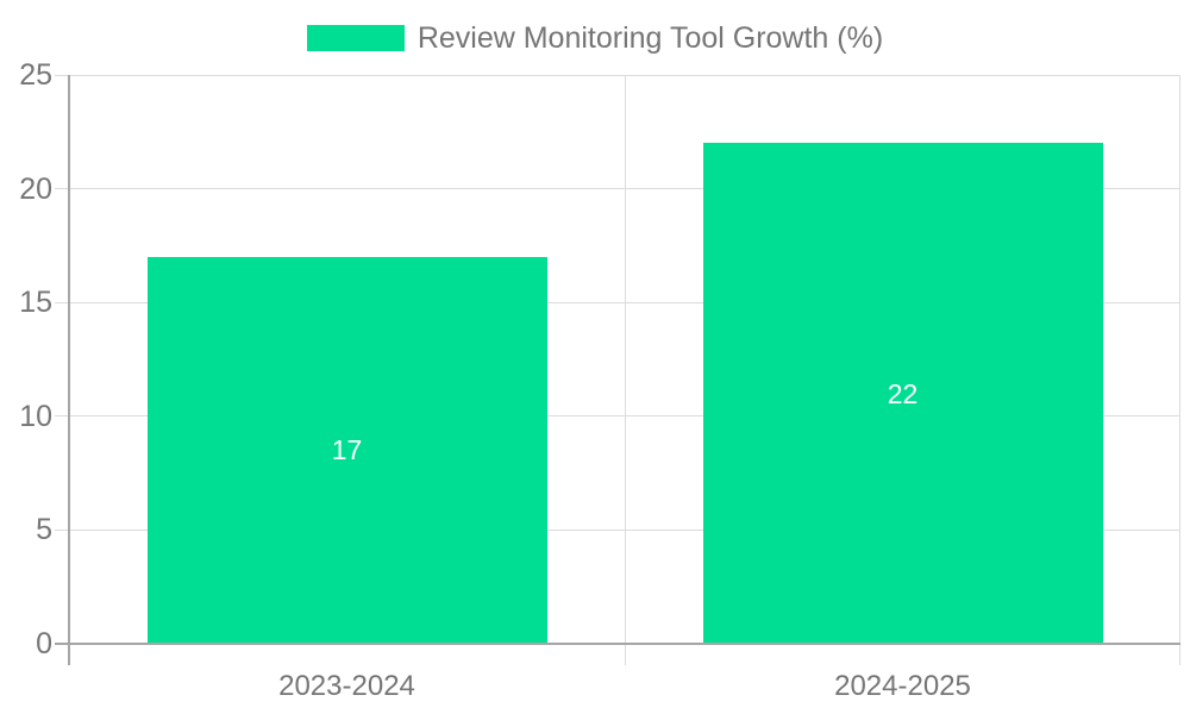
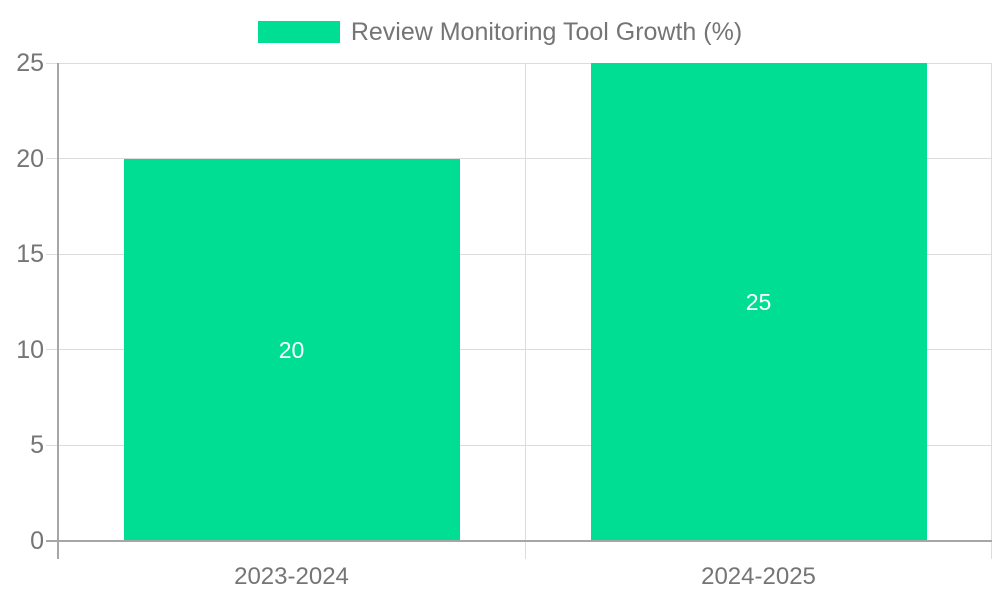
2023-2024: 17 -> 20
2024-2025: 22 -> 25
